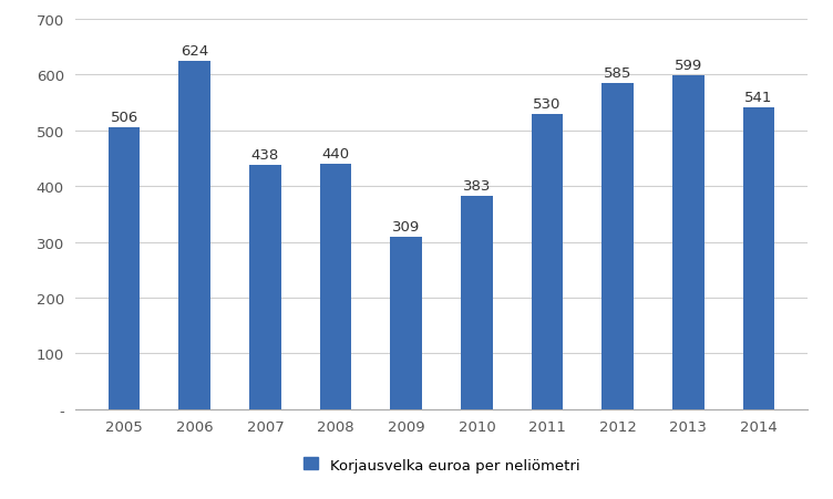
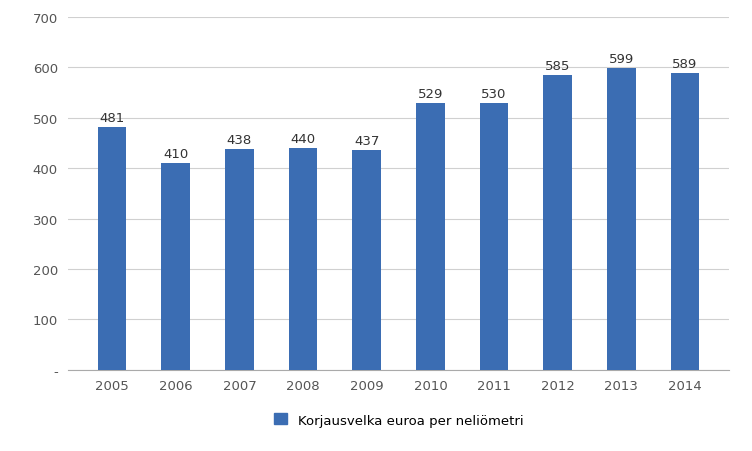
2005: 506 -> 481
2006: 624 -> 410
2009: 309 -> 437
2010: 383 -> 529
2014: 541 -> 589
